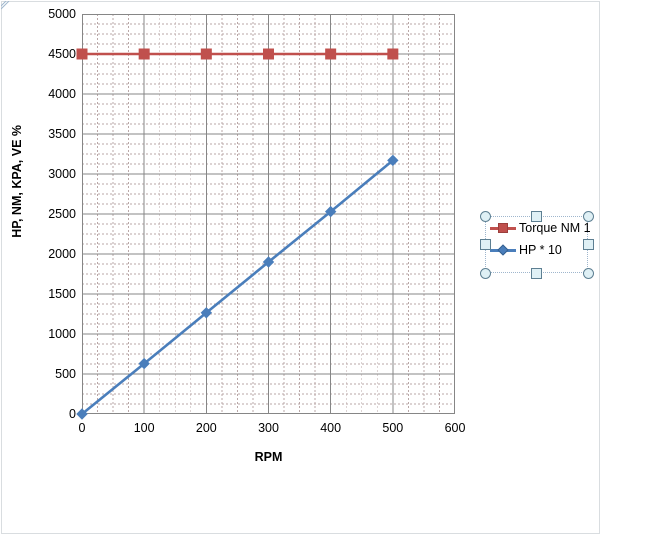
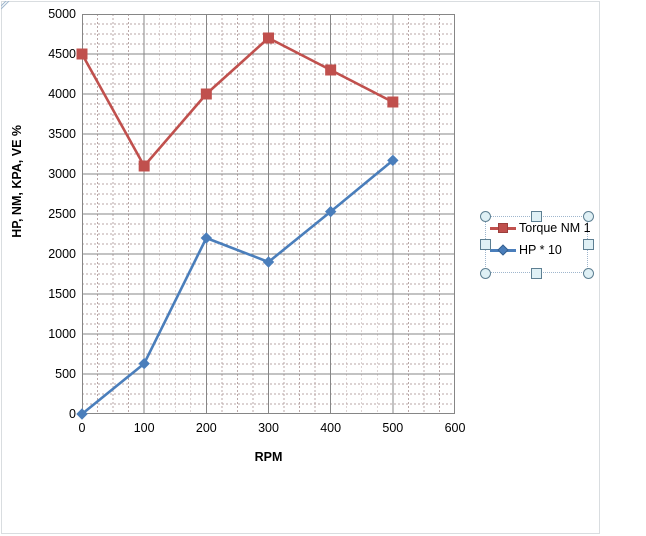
Torque NM 1/100: 4500 -> 3100
Torque NM 1/200: 4500 -> 4000
HP * 10/200: 1300 -> 2200
Torque NM 1/300: 4500 -> 4700
Torque NM 1/400: 4500 -> 4300
Torque NM 1/500: 4500 -> 3900
